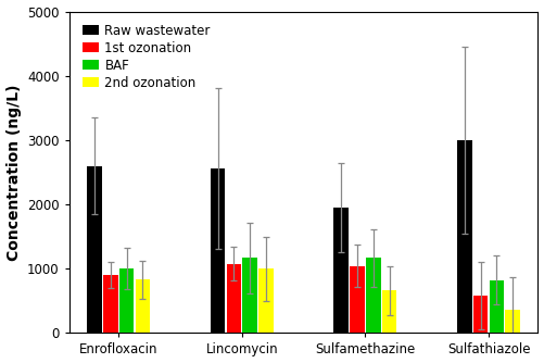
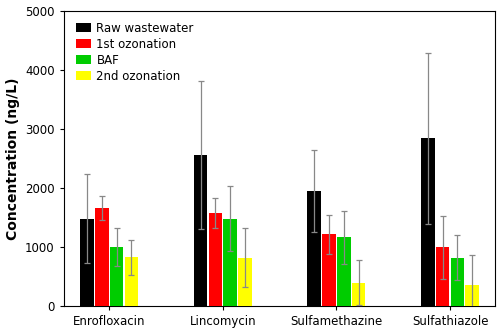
Raw wastewater/Enrofloxacin: 2600 -> 1480
1st ozonation/Enrofloxacin: 900 -> 1660
1st ozonation/Lincomycin: 1080 -> 1580
BAF/Lincomycin: 1170 -> 1480
2nd ozonation/Lincomycin: 1000 -> 820
1st ozonation/Sulfamethazine: 1040 -> 1220
2nd ozonation/Sulfamethazine: 660 -> 400
Raw wastewater/Sulfathiazole: 3000 -> 2840
1st ozonation/Sulfathiazole: 580 -> 1000
